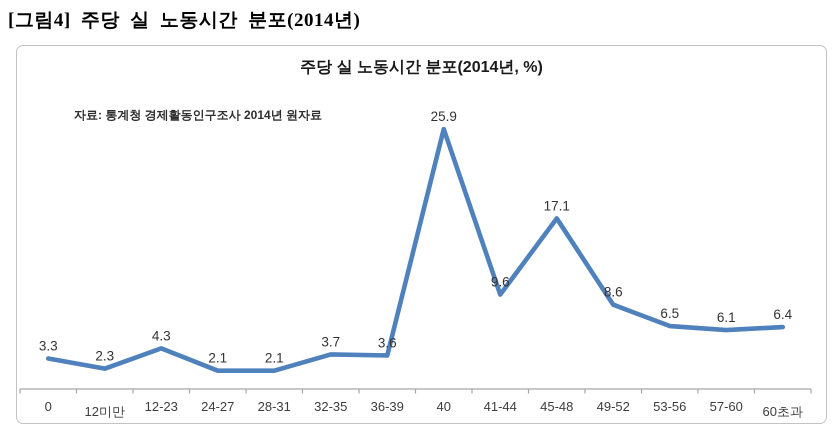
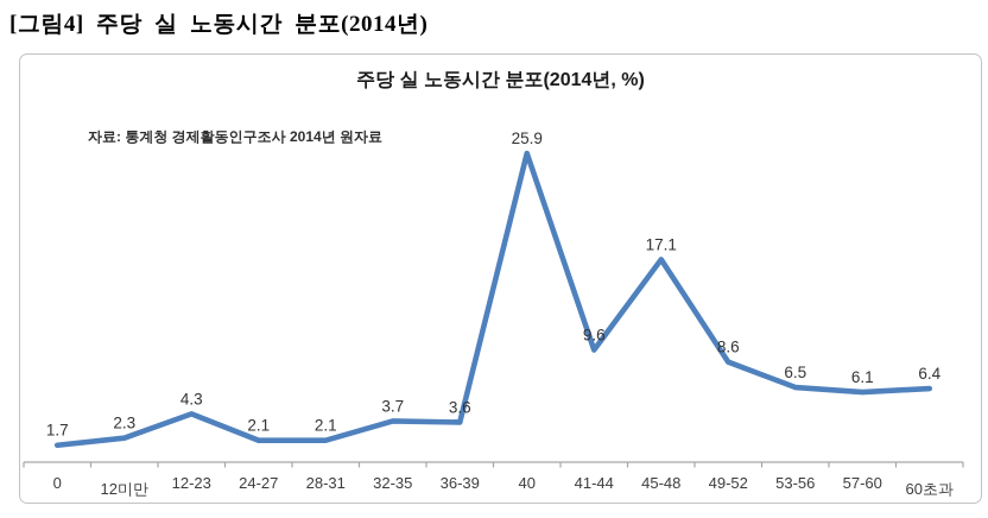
0: 3.3 -> 1.7
